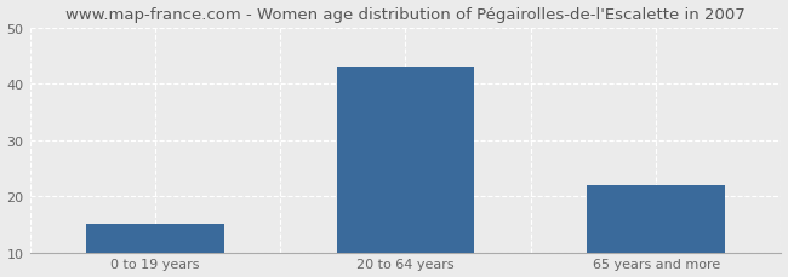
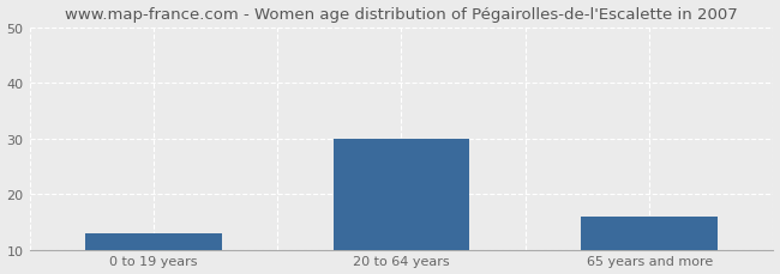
0 to 19 years: 15 -> 13
20 to 64 years: 43 -> 30
65 years and more: 22 -> 16
